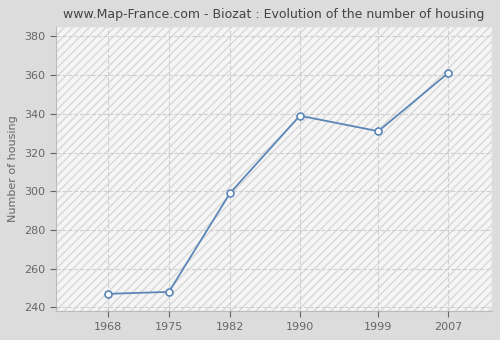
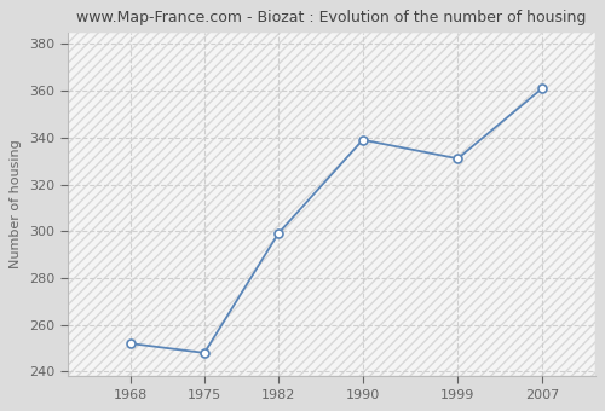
1968: 247 -> 252
